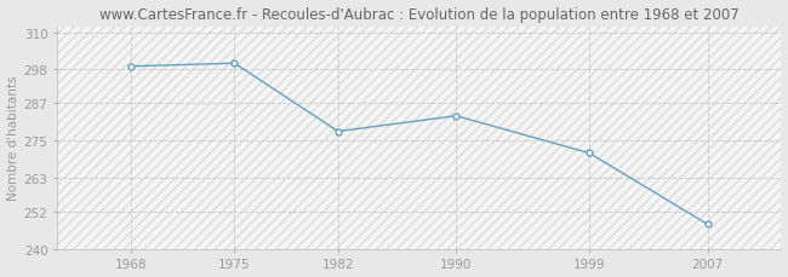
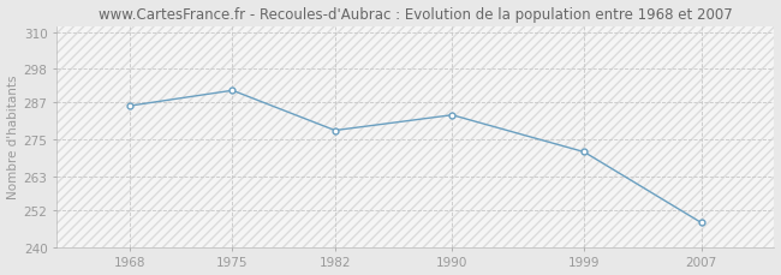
1968: 299 -> 286
1975: 300 -> 291
